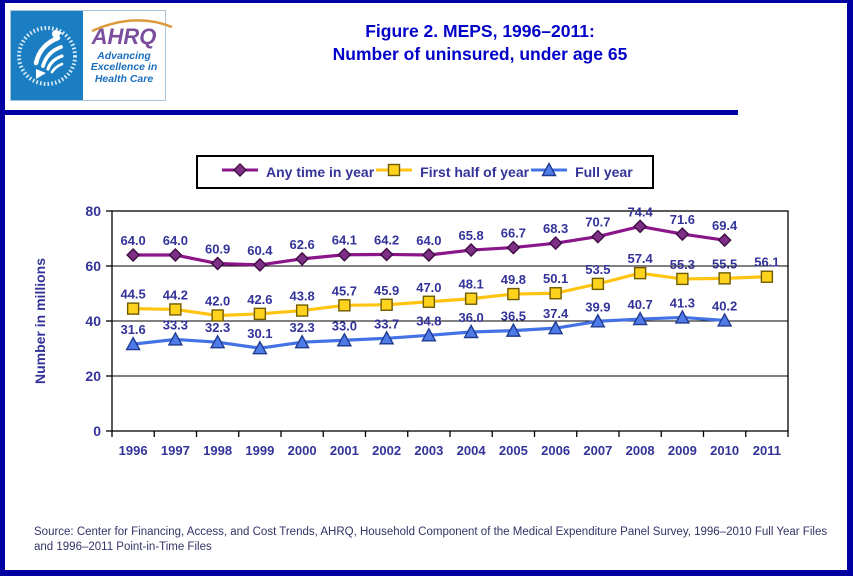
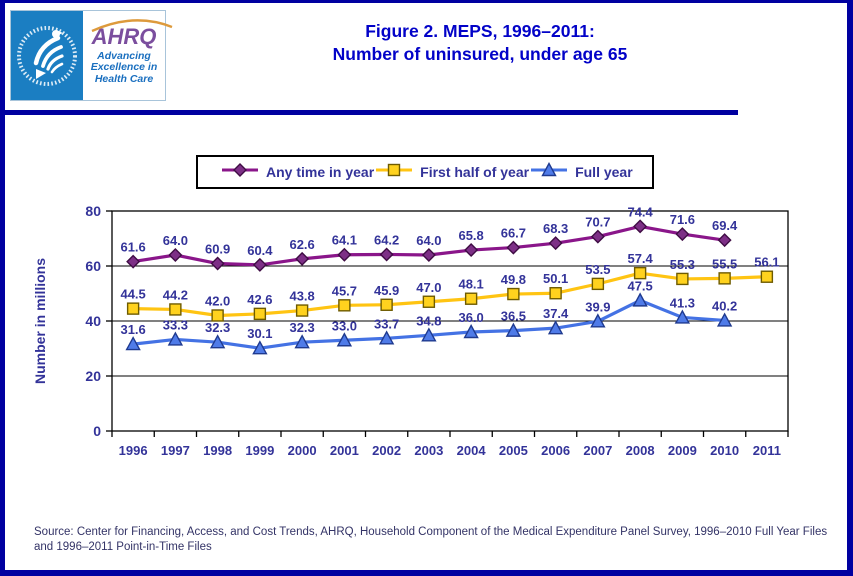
Any time in year/1996: 64.0 -> 61.6
Full year/2008: 40.7 -> 47.5
